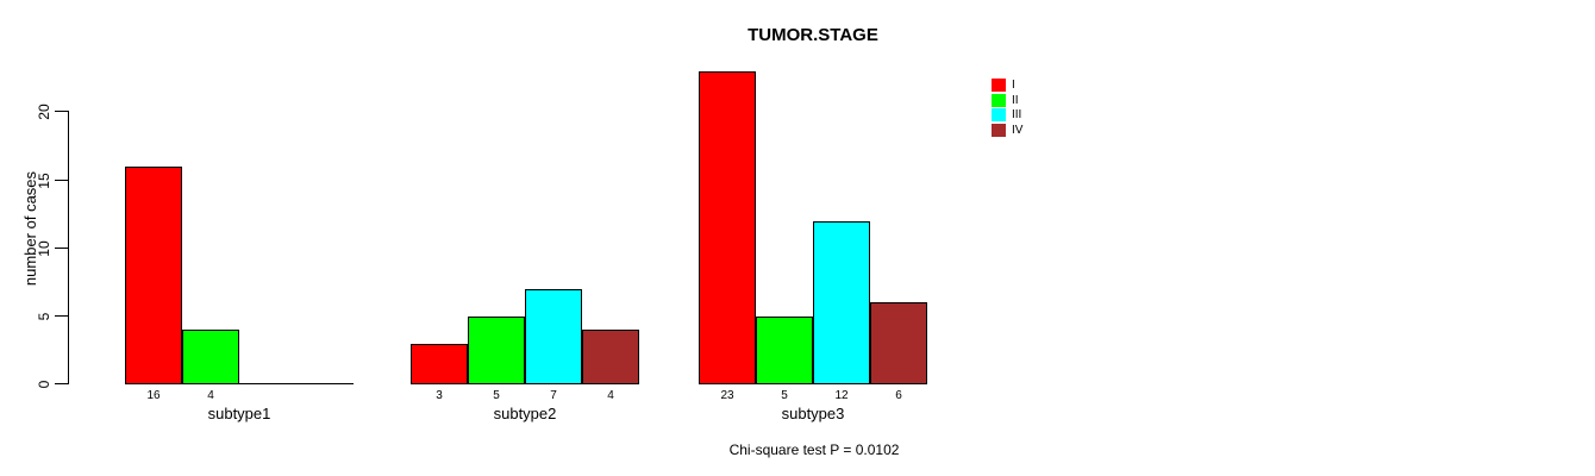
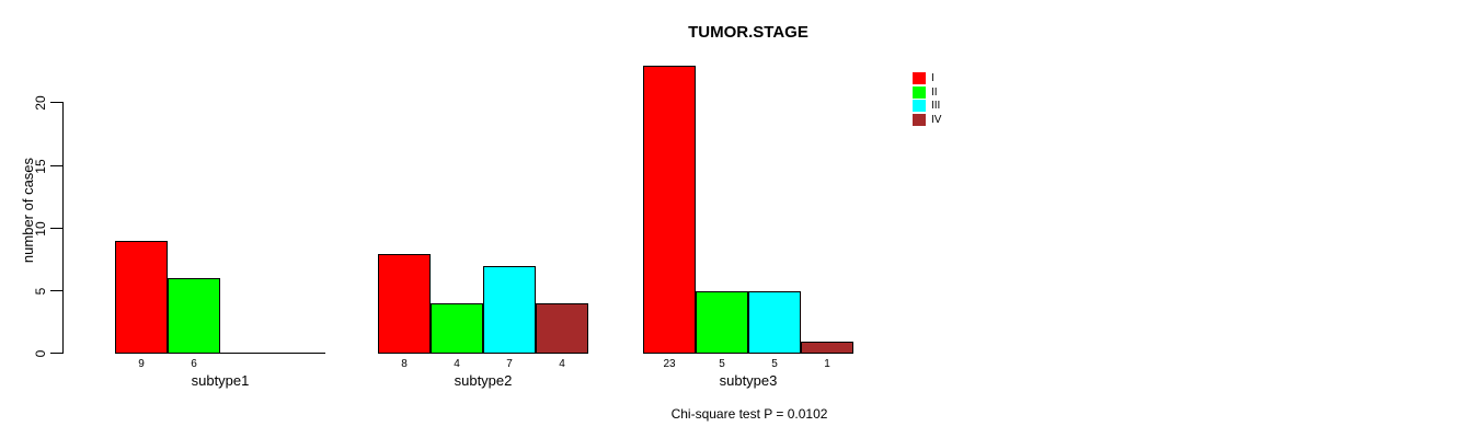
I/subtype1: 16 -> 9
II/subtype1: 4 -> 6
I/subtype2: 3 -> 8
II/subtype2: 5 -> 4
III/subtype3: 12 -> 5
IV/subtype3: 6 -> 1
